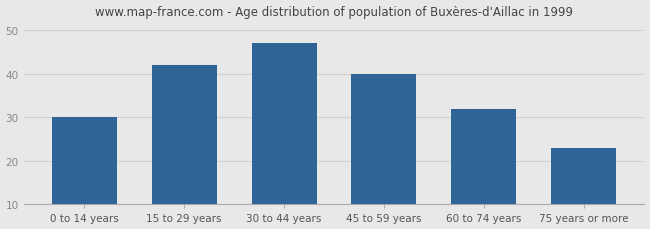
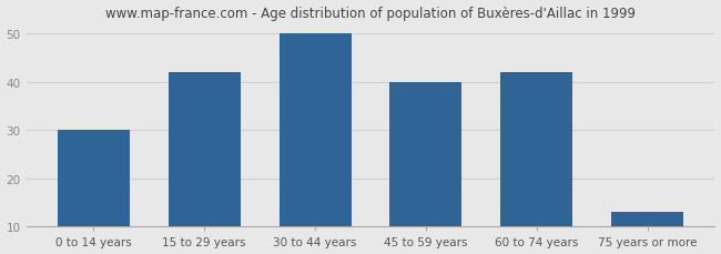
30 to 44 years: 47 -> 50
60 to 74 years: 32 -> 42
75 years or more: 23 -> 13
